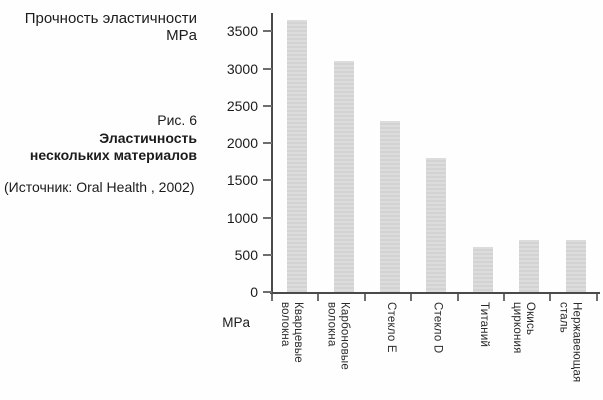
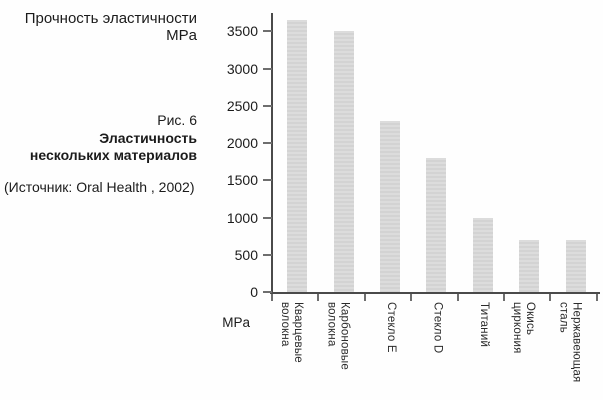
Карбоновые волокна: 3100 -> 3500
Титаний: 600 -> 1000
